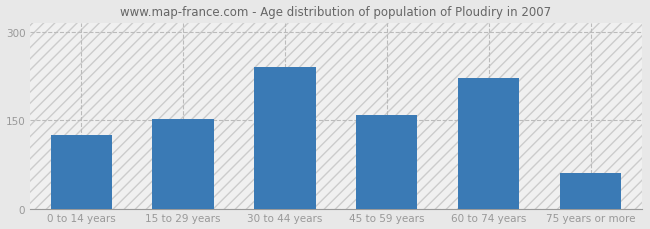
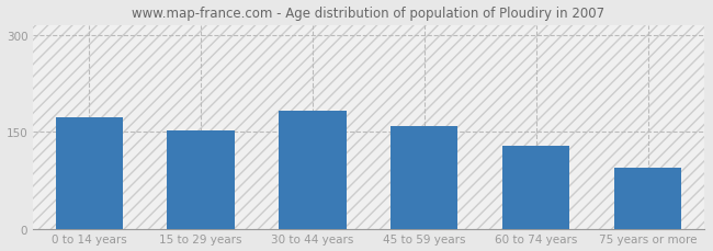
0 to 14 years: 124 -> 172
30 to 44 years: 240 -> 183
60 to 74 years: 222 -> 128
75 years or more: 60 -> 95
